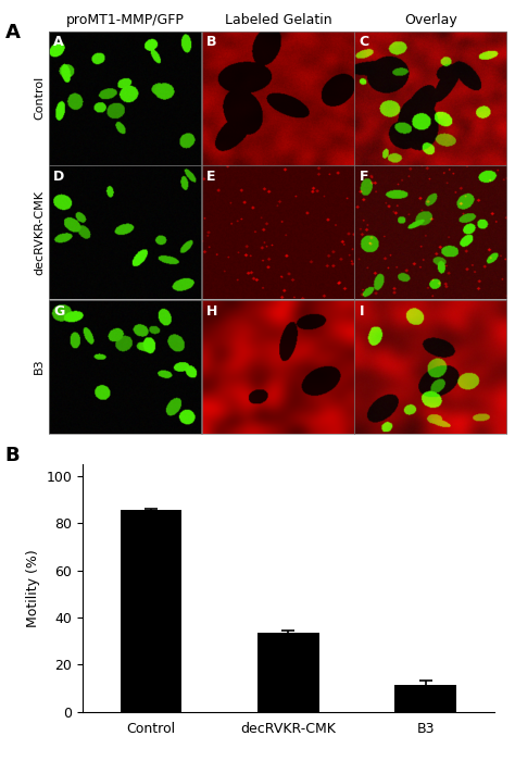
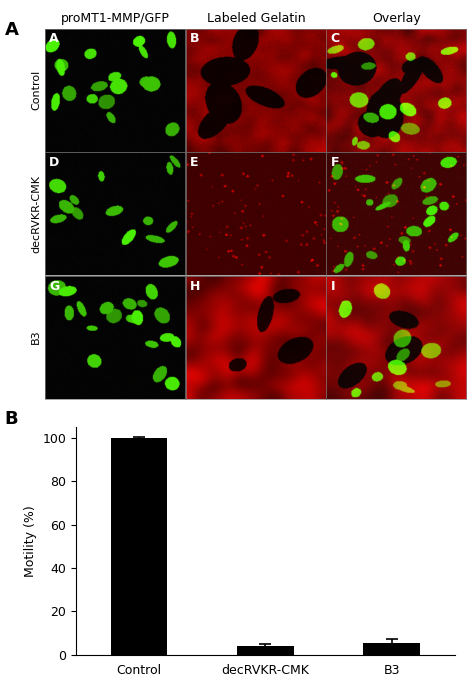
Control: 85.5 -> 100.0
decRVKR-CMK: 33.5 -> 4.0
B3: 11.5 -> 5.5
